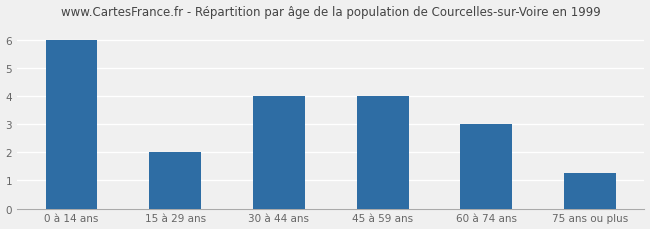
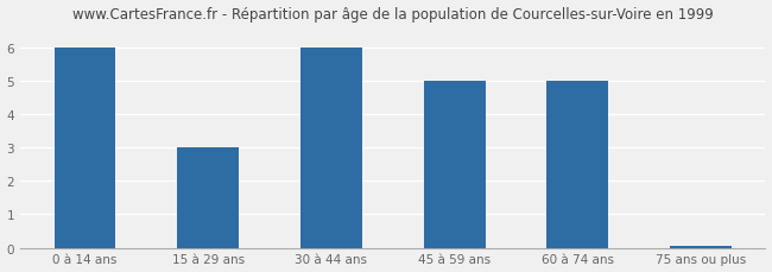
15 à 29 ans: 2.00 -> 3.00
30 à 44 ans: 4.00 -> 6.00
45 à 59 ans: 4.00 -> 5.00
60 à 74 ans: 3.00 -> 5.00
75 ans ou plus: 1.25 -> 0.07
